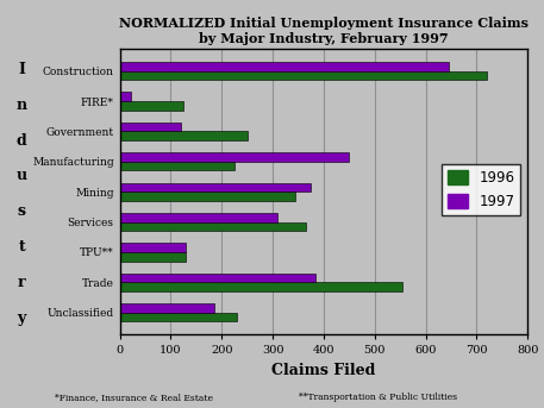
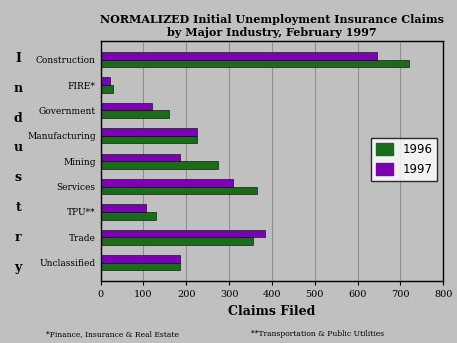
1996/FIRE*: 125 -> 30
1996/Government: 250 -> 160
1997/Manufacturing: 450 -> 225
1997/Mining: 375 -> 185
1996/Mining: 345 -> 275
1997/TPU**: 130 -> 105
1996/Trade: 555 -> 355
1996/Unclassified: 230 -> 185
